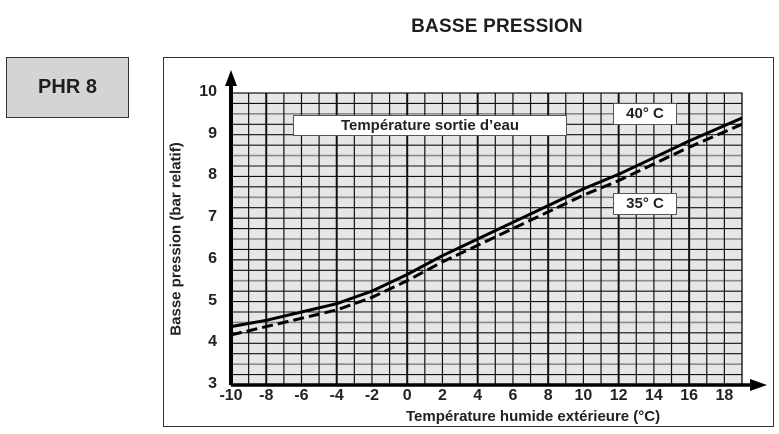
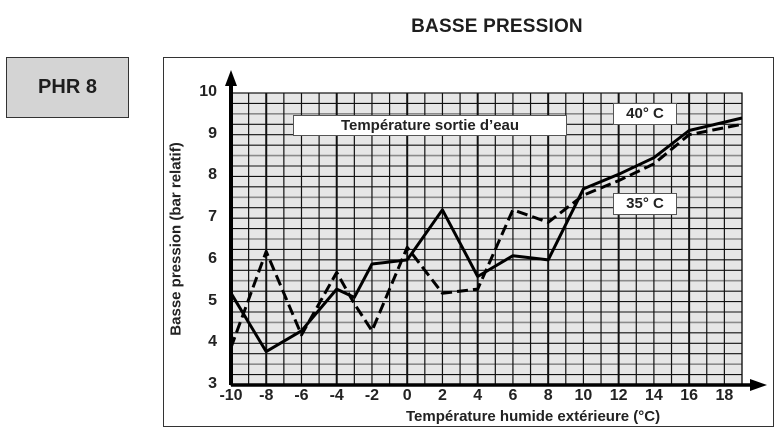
40° C/-10: 4.4 -> 5.2
35° C/-10: 4.2 -> 3.9
40° C/-8: 4.5 -> 3.8
35° C/-8: 4.4 -> 6.2
40° C/-6: 4.8 -> 4.3
35° C/-6: 4.6 -> 4.2
40° C/-4: 5.0 -> 5.3
35° C/-4: 4.8 -> 5.7
40° C/-2: 5.2 -> 5.9
35° C/-2: 5.1 -> 4.3
40° C/0: 5.7 -> 6.0
35° C/0: 5.5 -> 6.3
40° C/2: 6.1 -> 7.2
35° C/2: 6.0 -> 5.2
40° C/4: 6.5 -> 5.6
35° C/4: 6.3 -> 5.3
40° C/6: 6.9 -> 6.1
35° C/6: 6.8 -> 7.2
40° C/8: 7.3 -> 6.0
35° C/8: 7.2 -> 6.9
40° C/16: 8.8 -> 9.1
35° C/16: 8.7 -> 9.0
